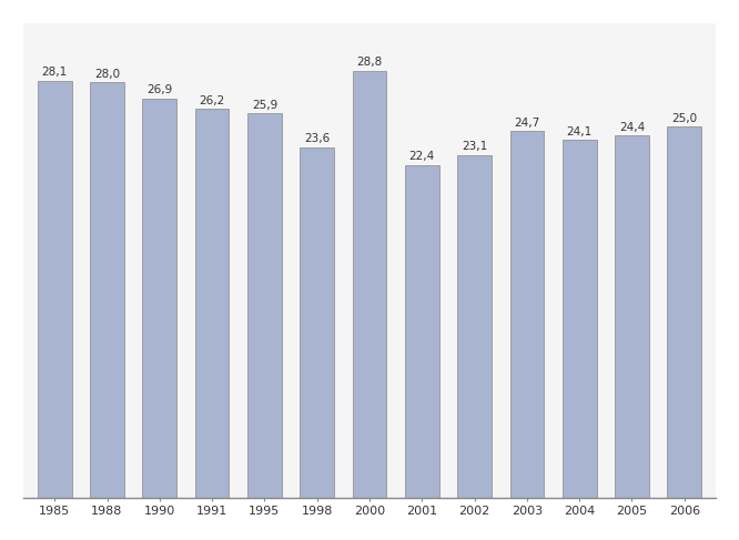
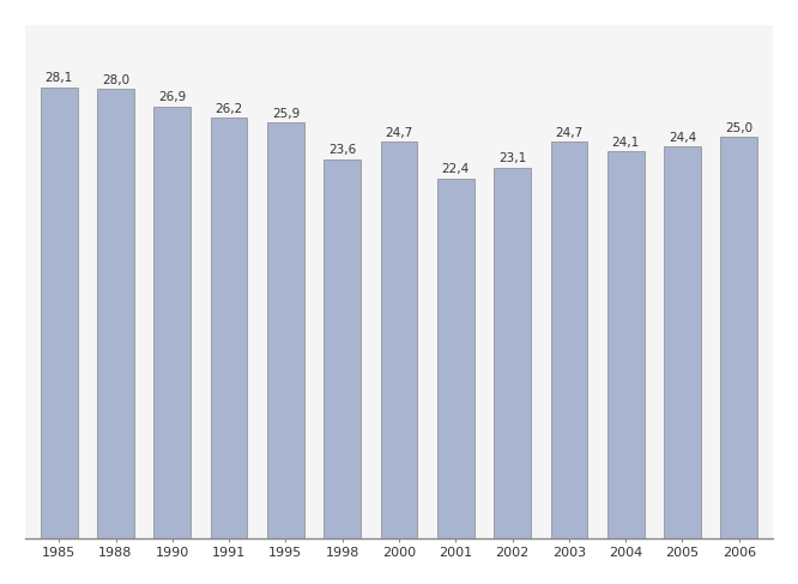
2000: 28,8 -> 24,7
